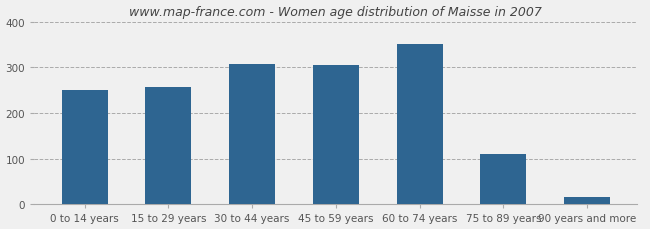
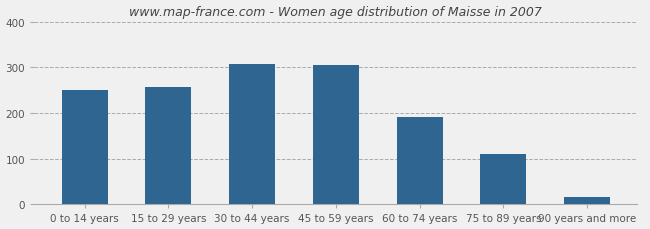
60 to 74 years: 350 -> 192
